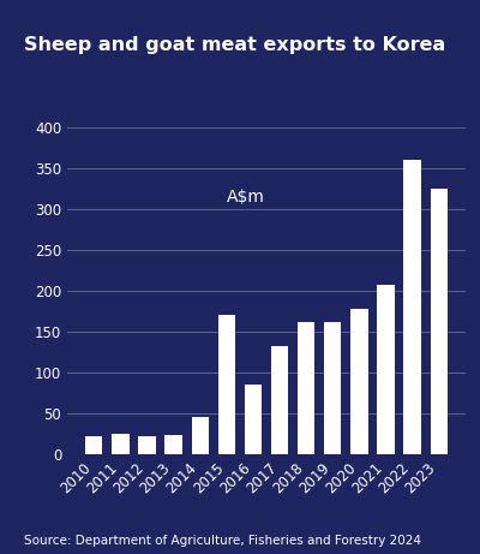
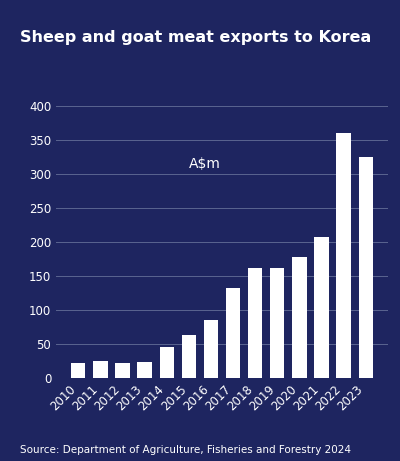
2015: 170 -> 63
